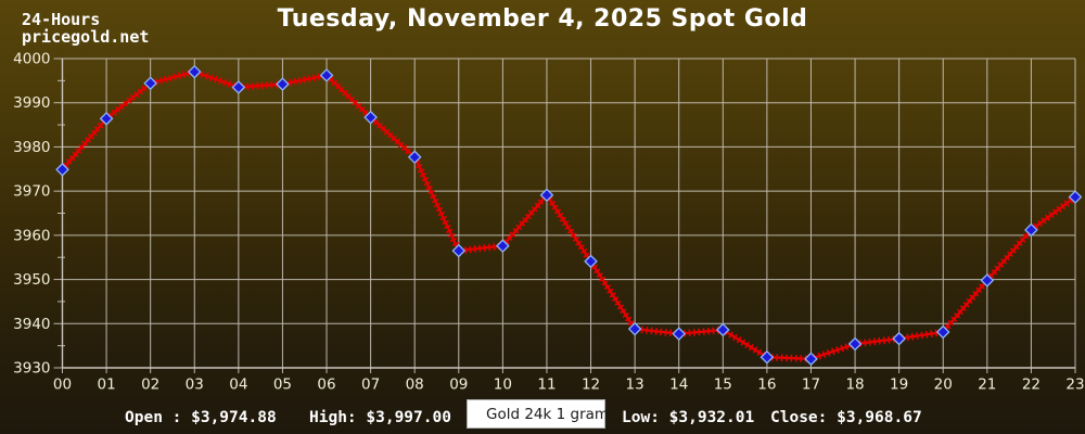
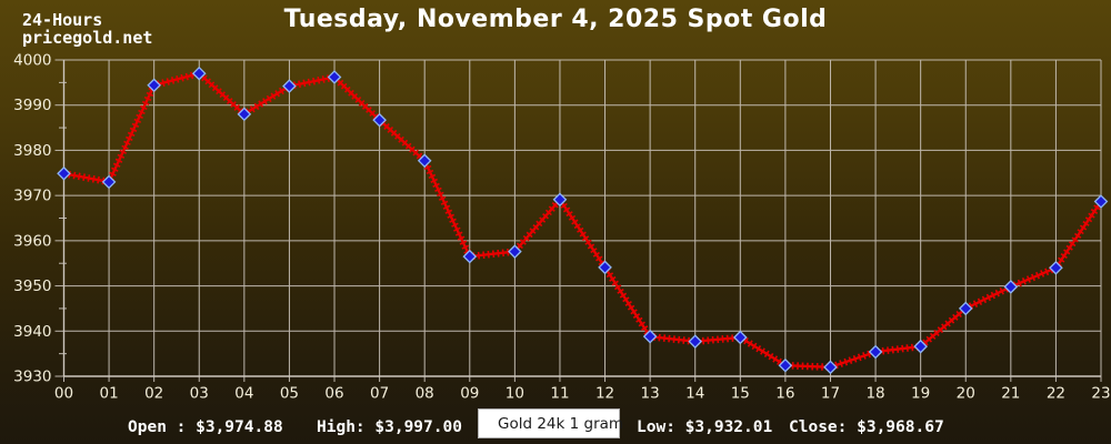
01: 3986 -> 3973
04: 3994 -> 3988
20: 3938 -> 3945
22: 3961 -> 3954
